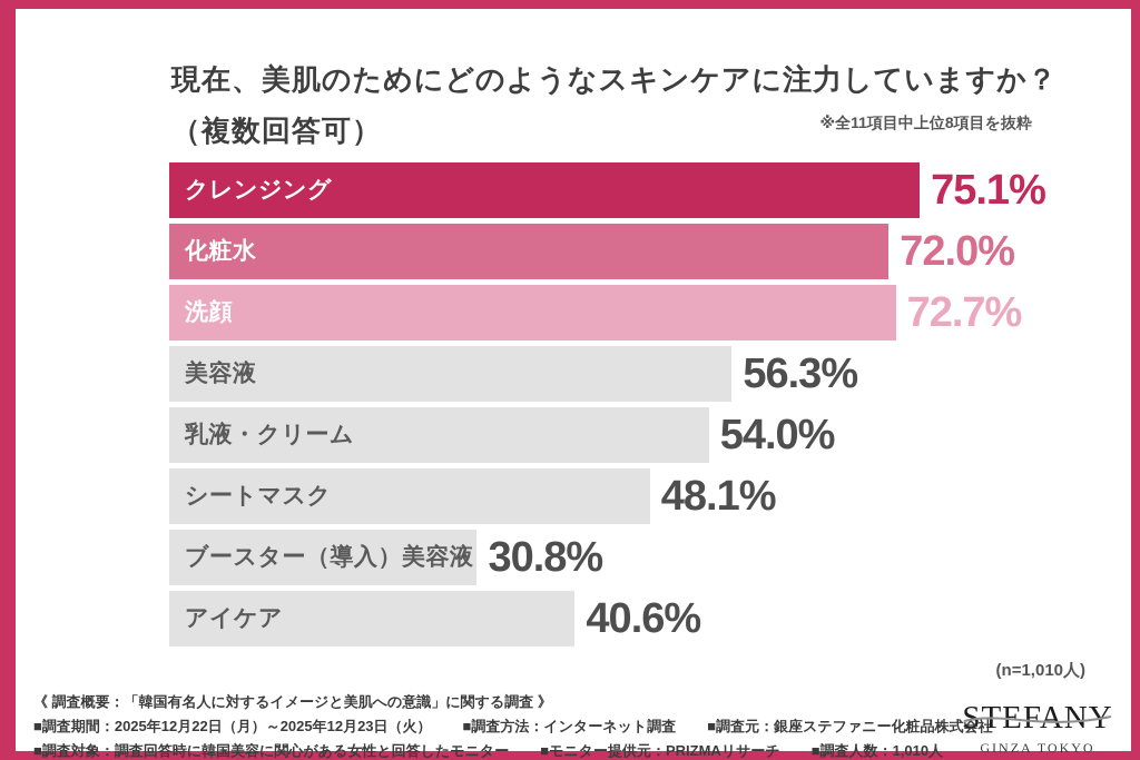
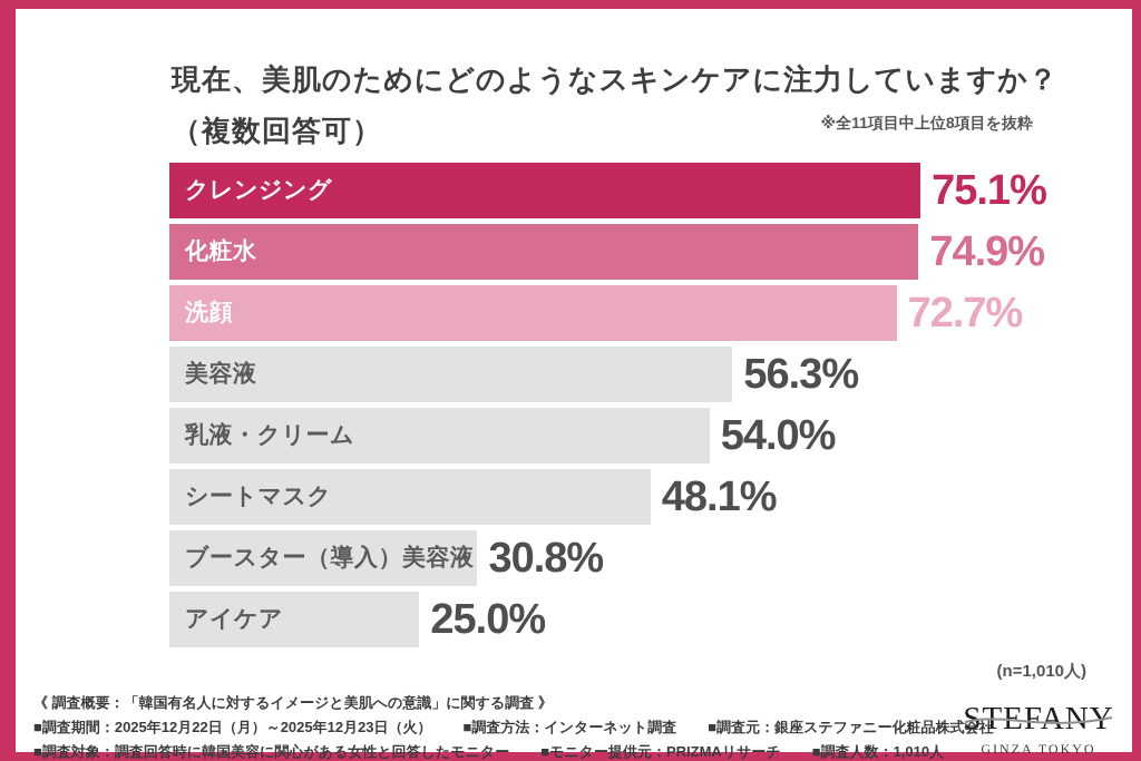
化粧水: 72.0% -> 74.9%
アイケア: 40.6% -> 25.0%
